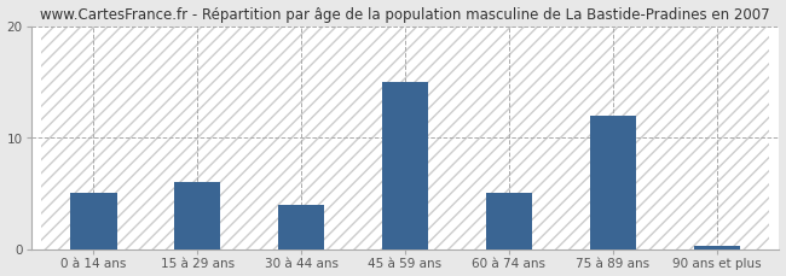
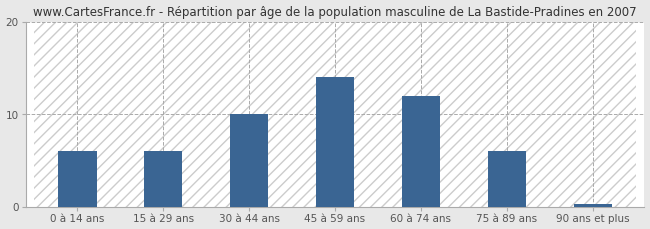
0 à 14 ans: 5.0 -> 6.0
30 à 44 ans: 4.0 -> 10.0
45 à 59 ans: 15.0 -> 14.0
60 à 74 ans: 5.0 -> 12.0
75 à 89 ans: 12.0 -> 6.0
